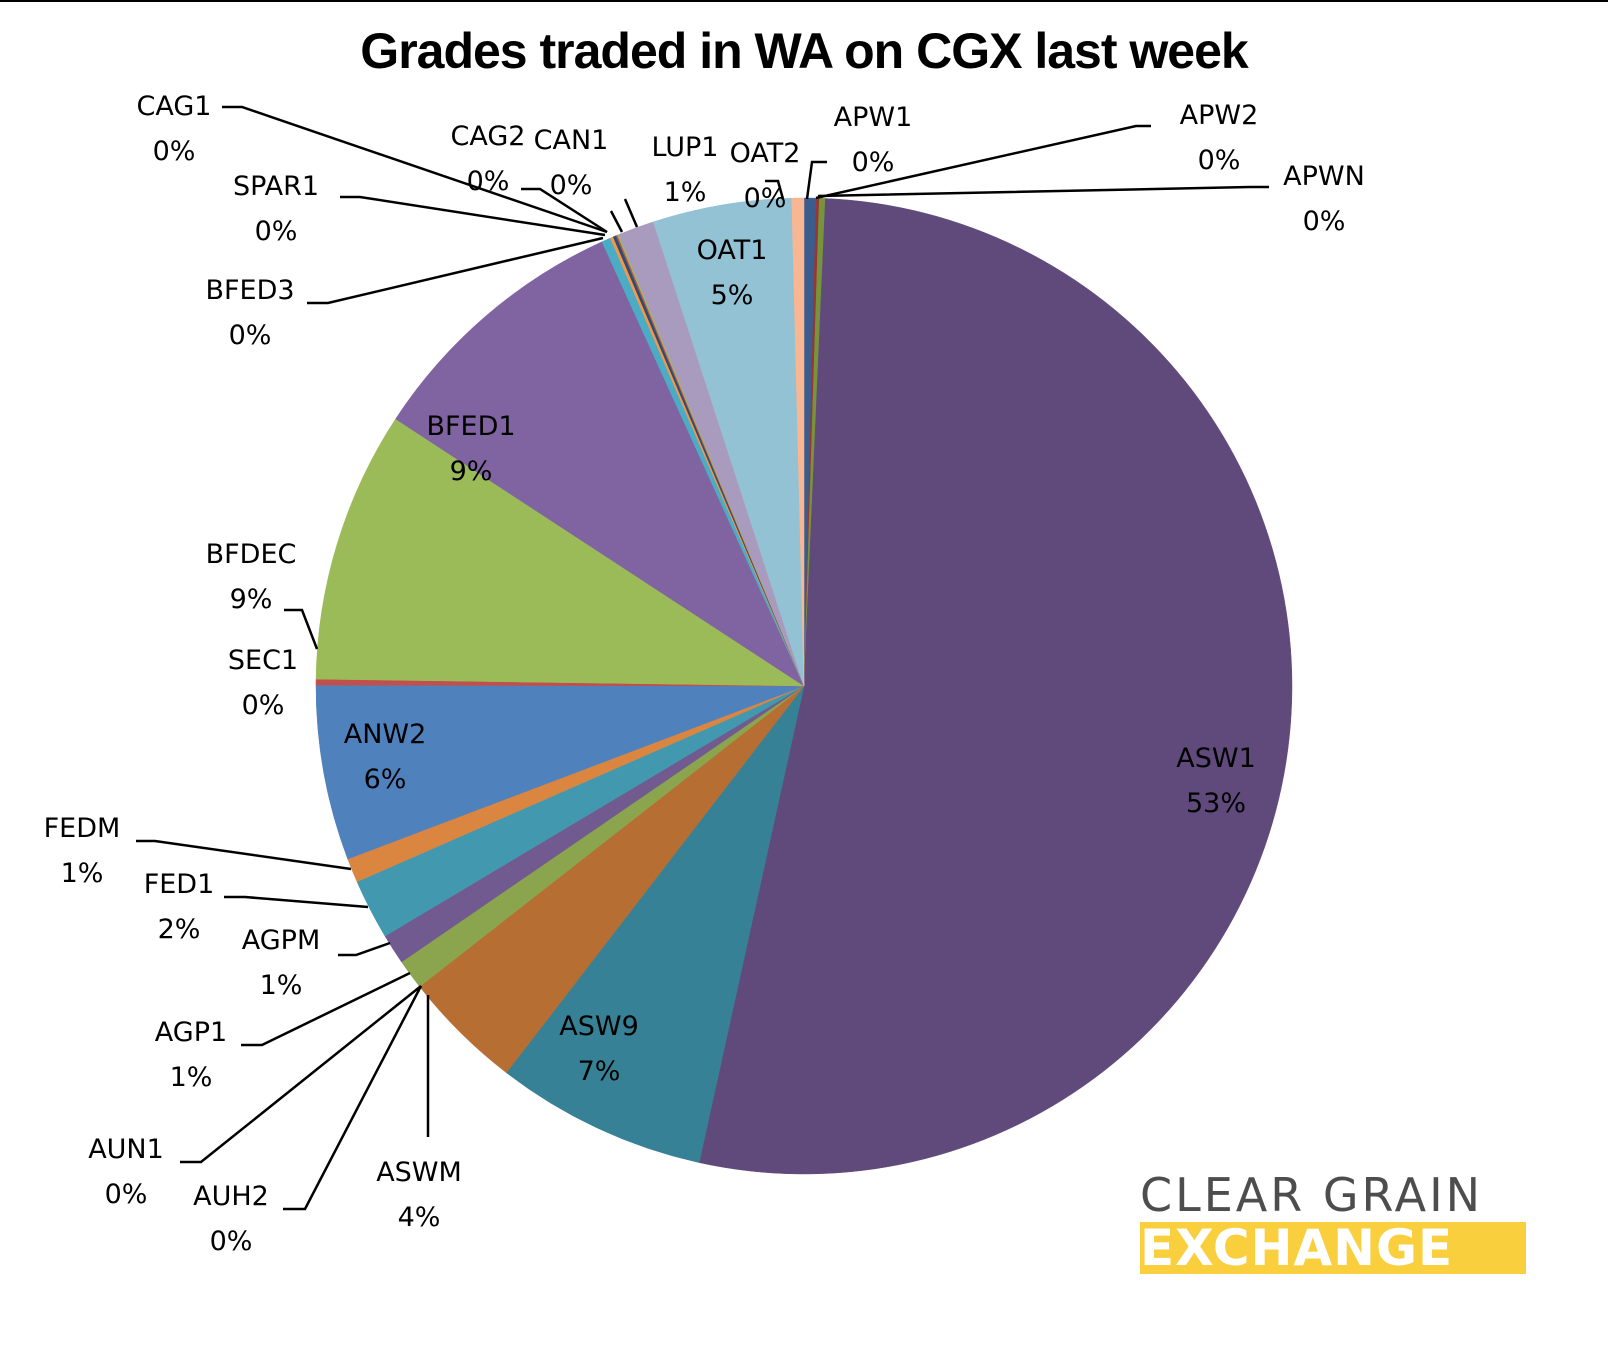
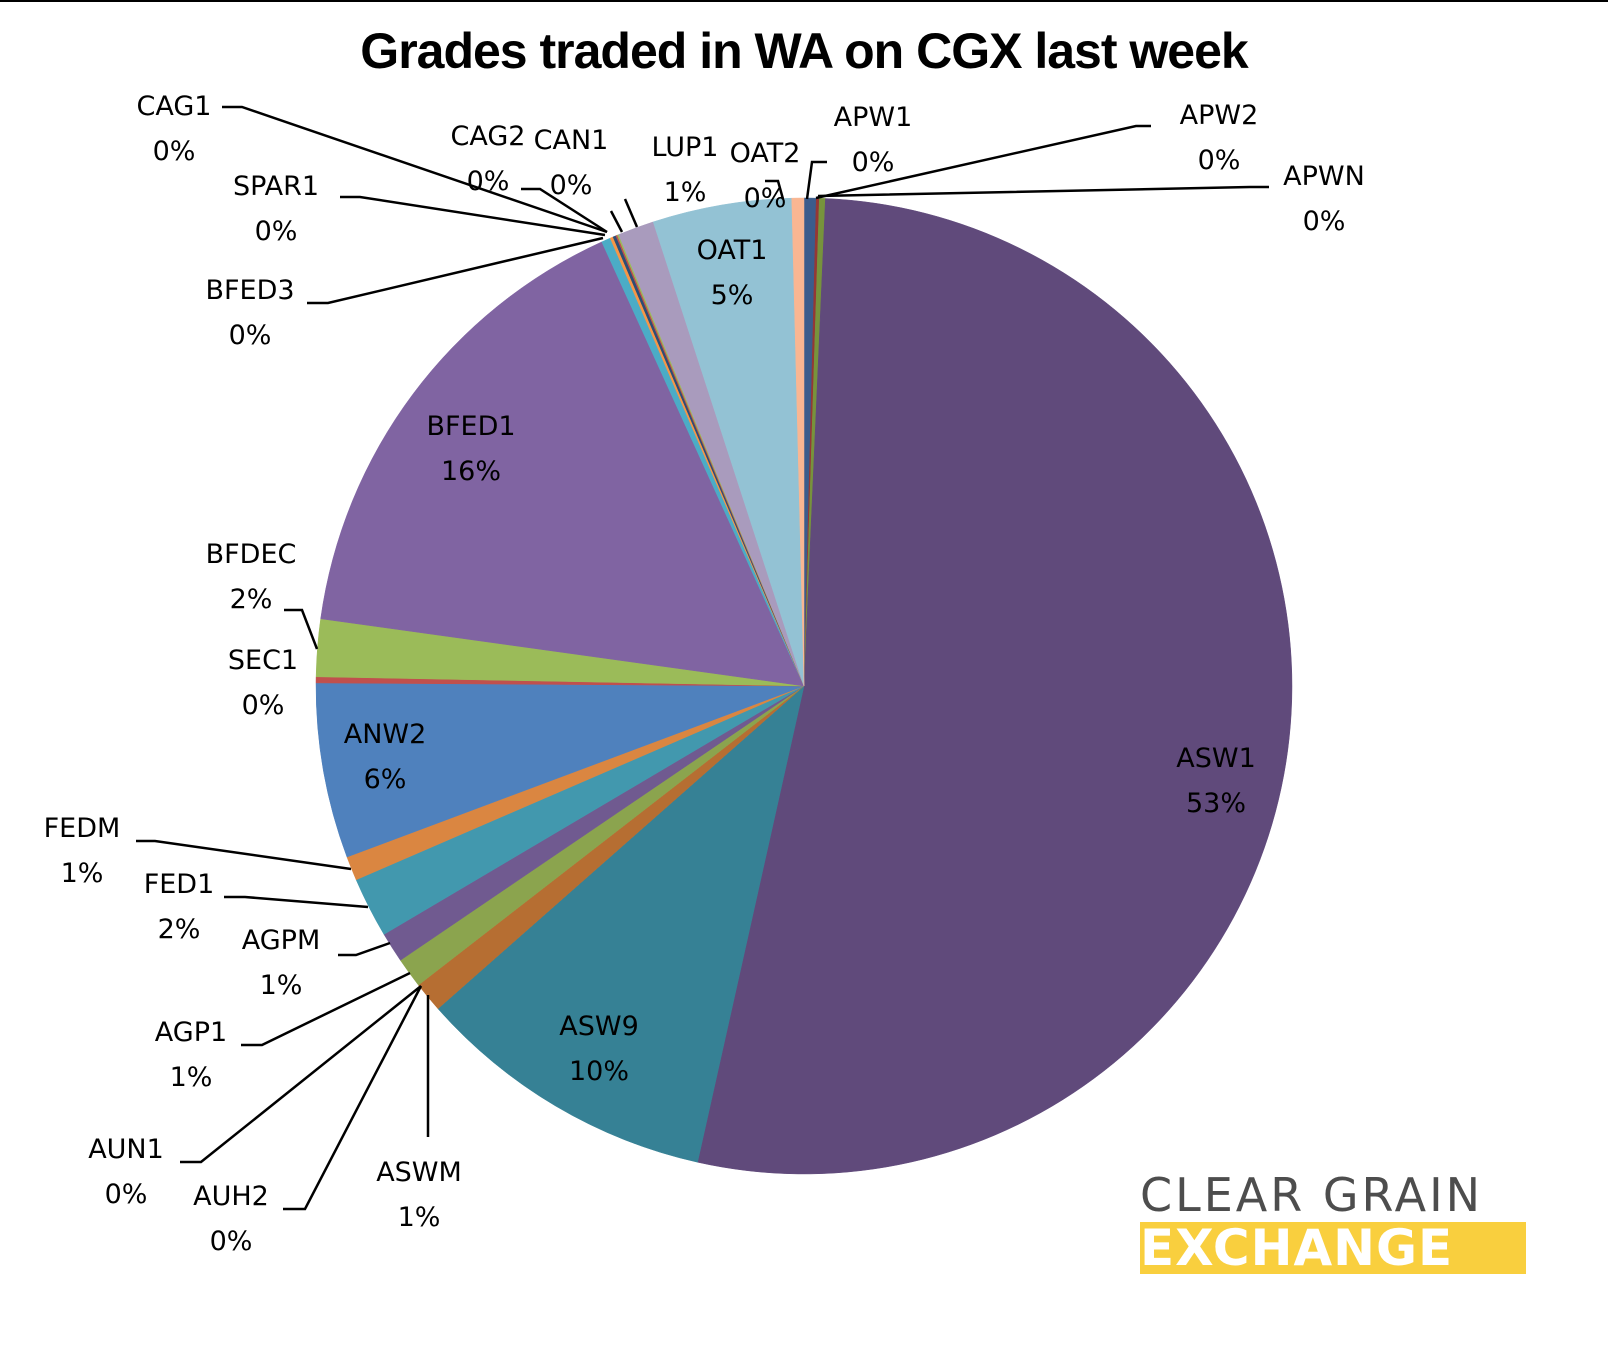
ASW9: 7% -> 10%
ASWM: 4% -> 1%
BFDEC: 9% -> 2%
BFED1: 9% -> 16%
